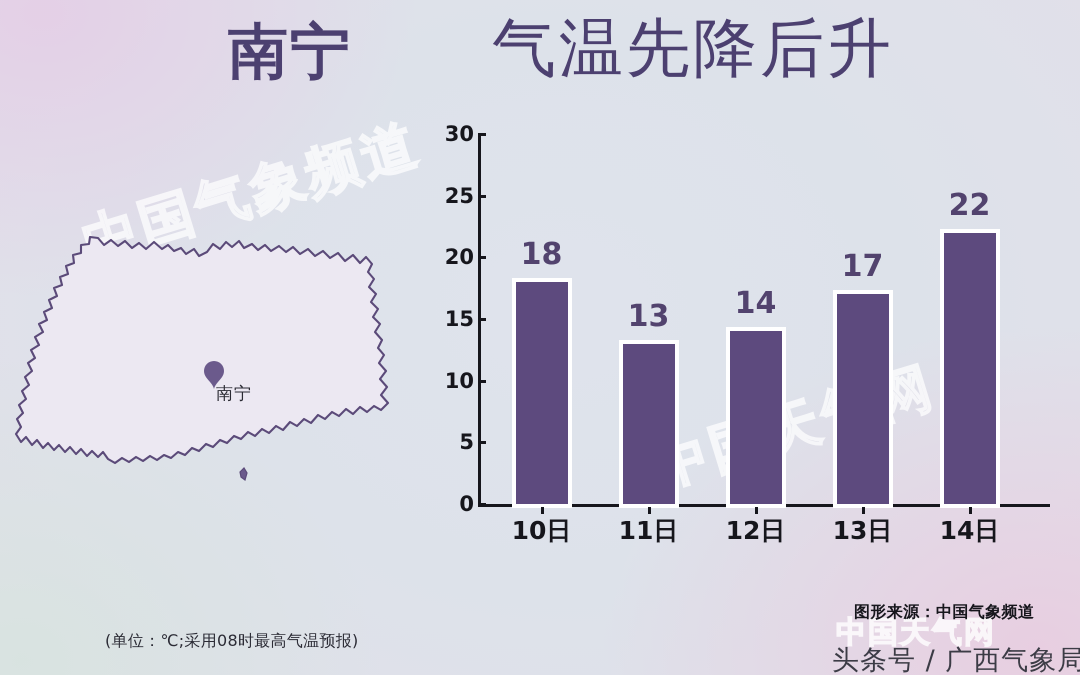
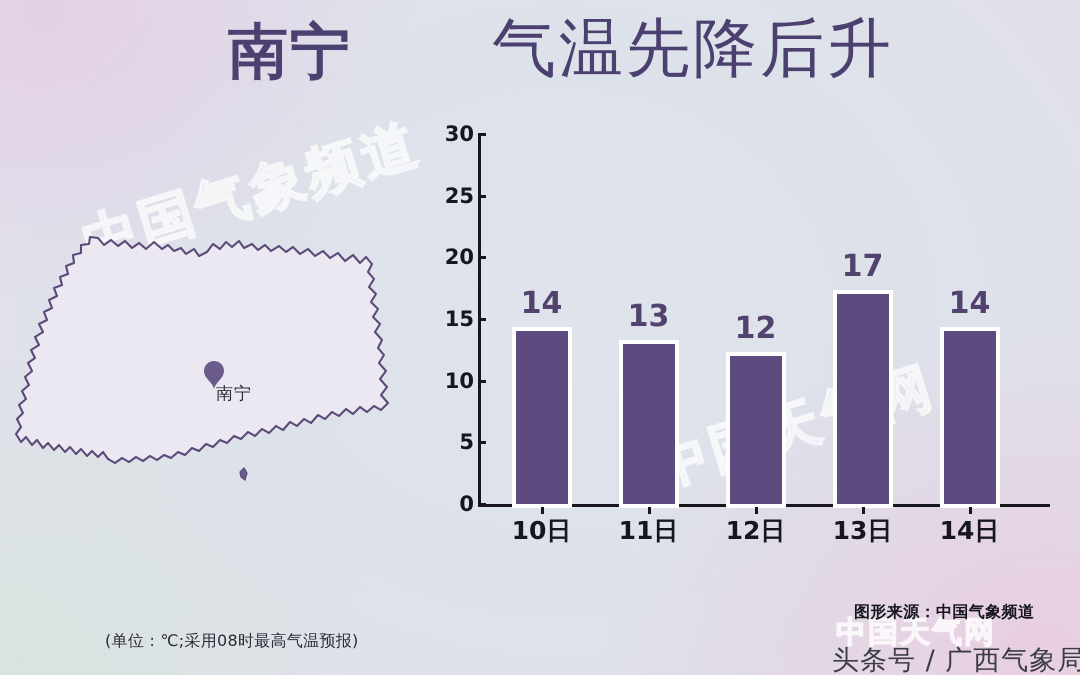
10日: 18 -> 14
12日: 14 -> 12
14日: 22 -> 14
